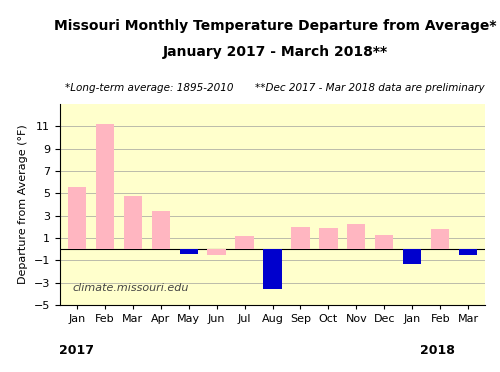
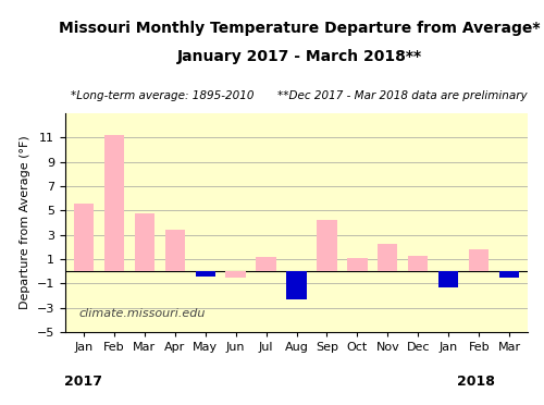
Aug: -3.6 -> -2.3
Sep: 2.0 -> 4.2
Oct: 1.9 -> 1.1
